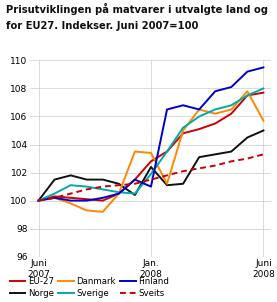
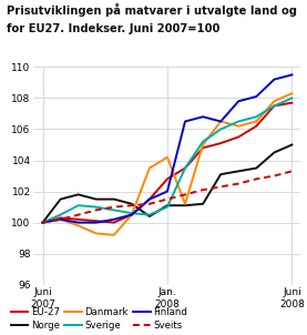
Norge/Jan. 2008: 102.4 -> 101.1
Danmark/Jan. 2008: 103.4 -> 104.2
Sverige/Jan. 2008: 101.9 -> 101.0
Finland/Jan. 2008: 101.0 -> 102.0
Danmark/Juni 2008: 105.7 -> 108.3
